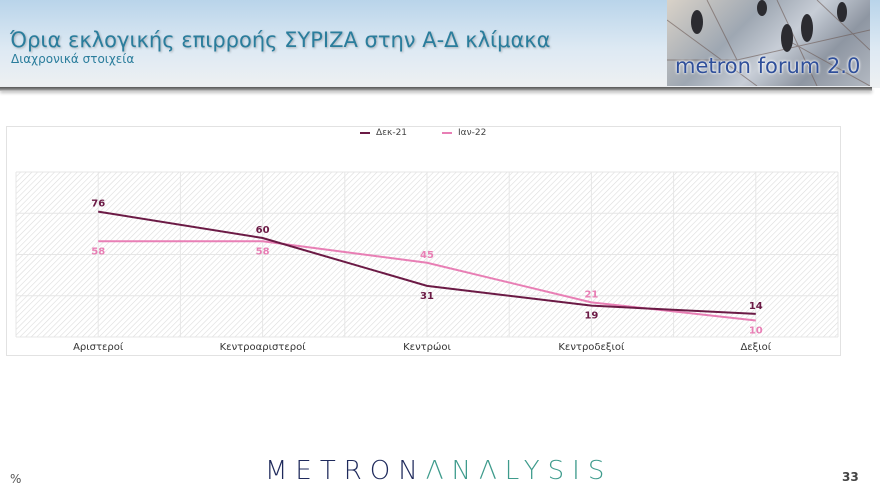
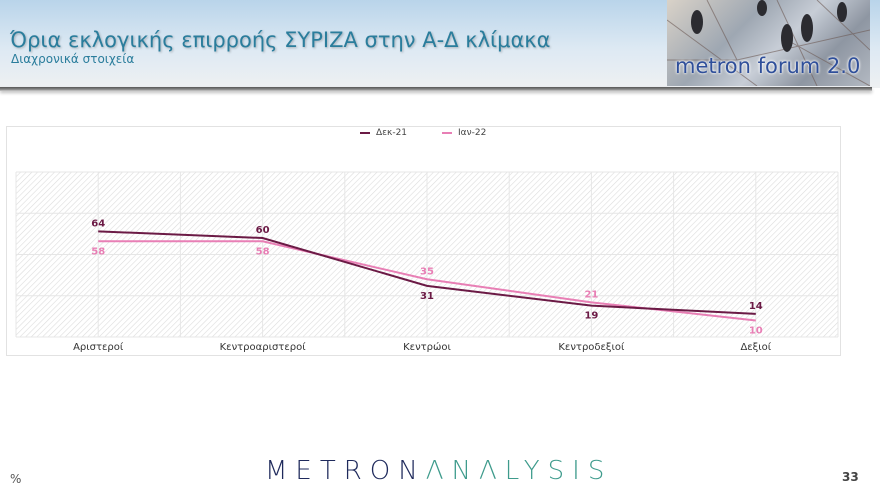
Δεκ-21/Αριστεροί: 76 -> 64
Ιαν-22/Κεντρώοι: 45 -> 35
